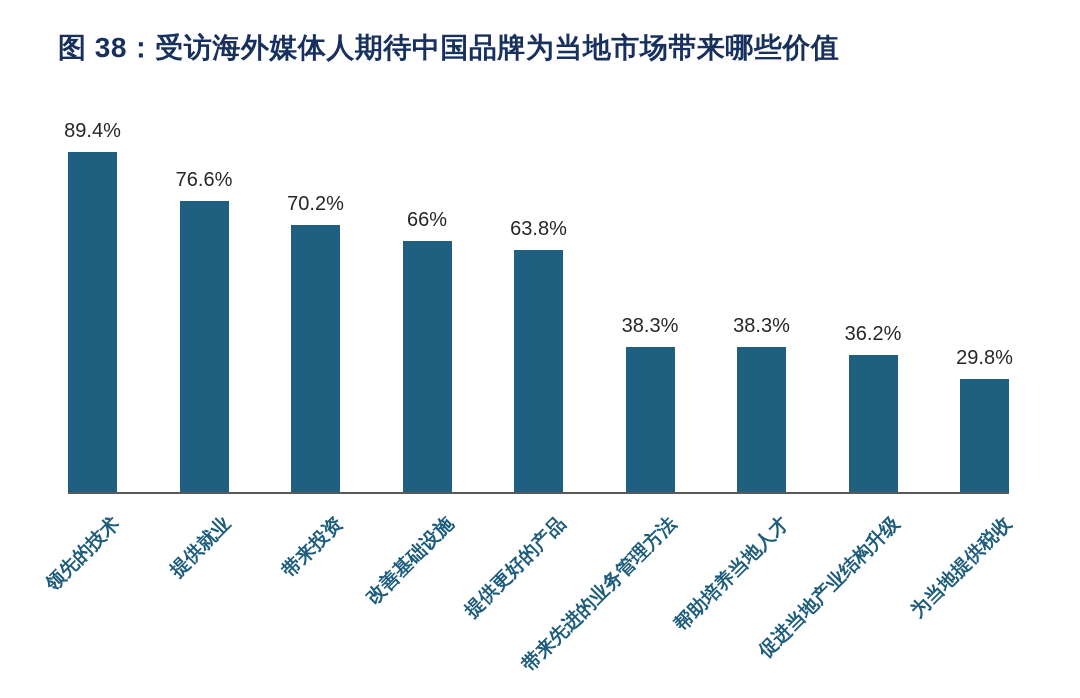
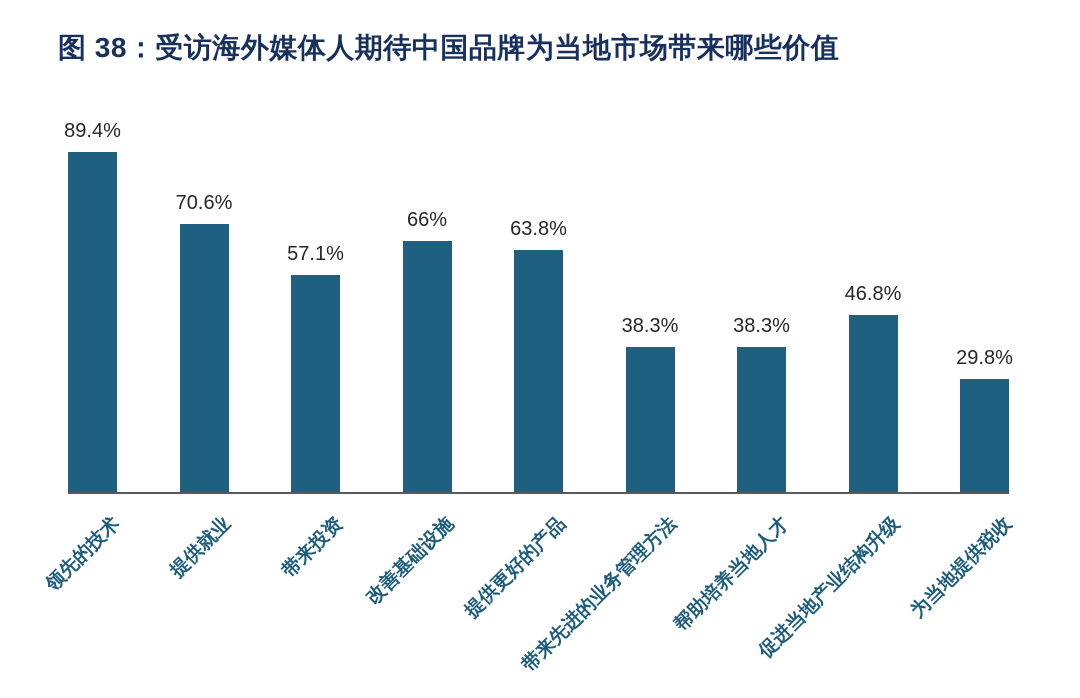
提供就业: 76.6% -> 70.6%
带来投资: 70.2% -> 57.1%
促进当地产业结构升级: 36.2% -> 46.8%
